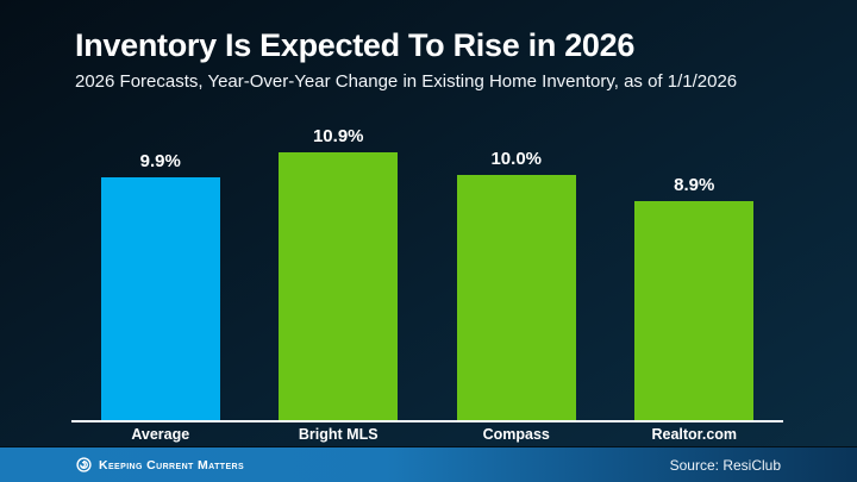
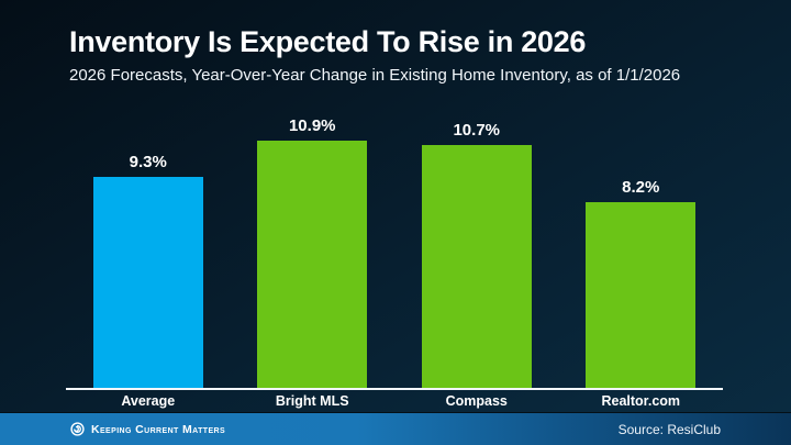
Average: 9.9% -> 9.3%
Compass: 10.0% -> 10.7%
Realtor.com: 8.9% -> 8.2%
